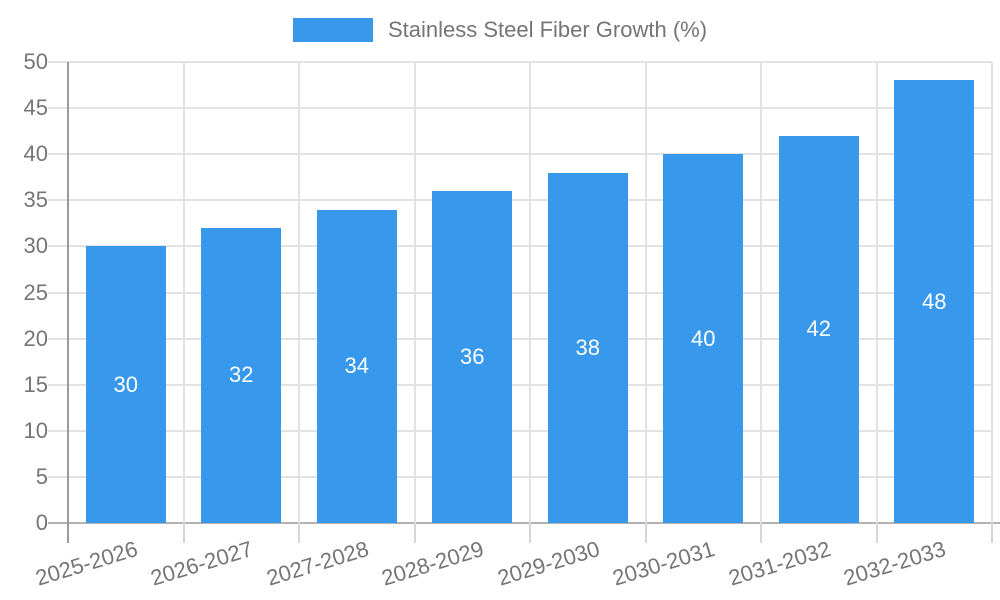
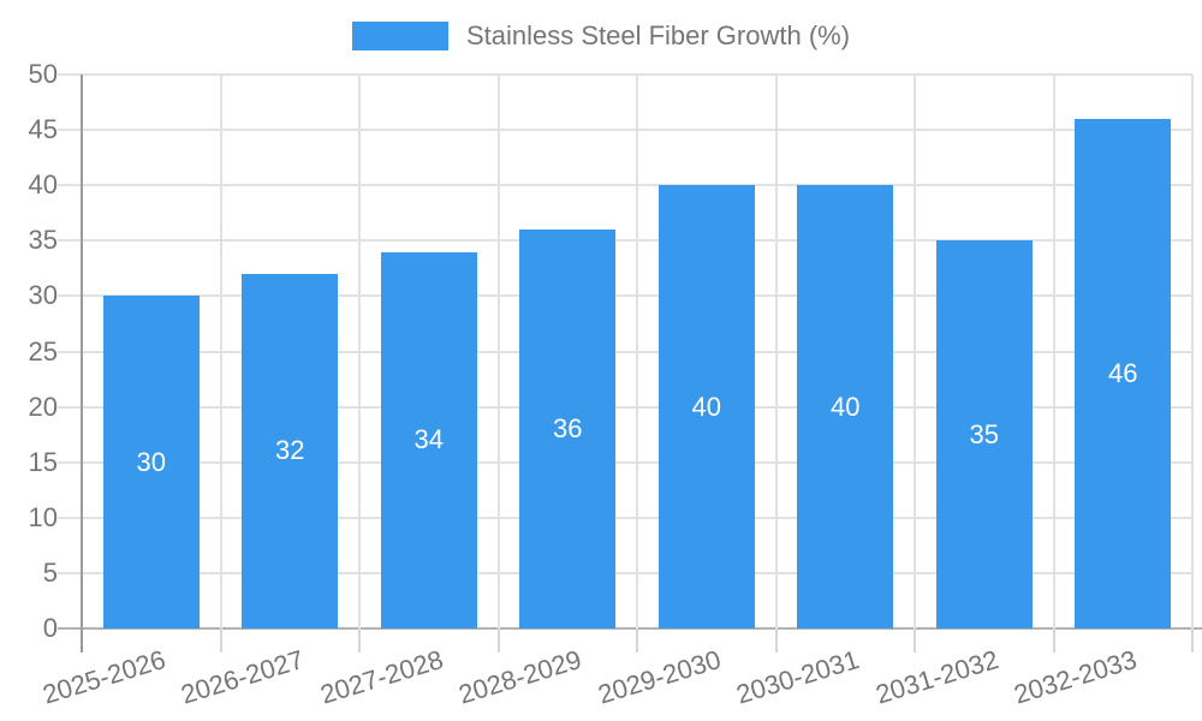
2029-2030: 38 -> 40
2031-2032: 42 -> 35
2032-2033: 48 -> 46
